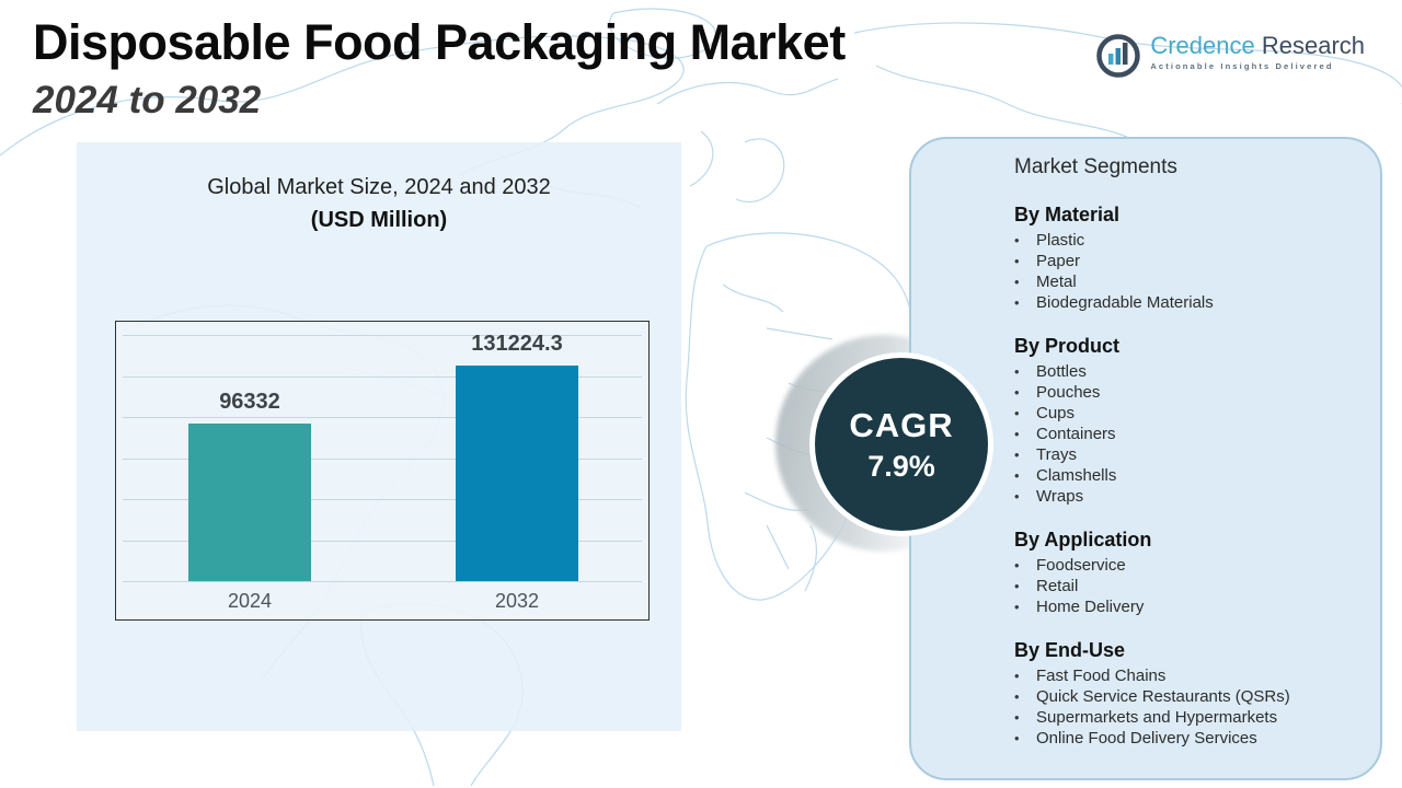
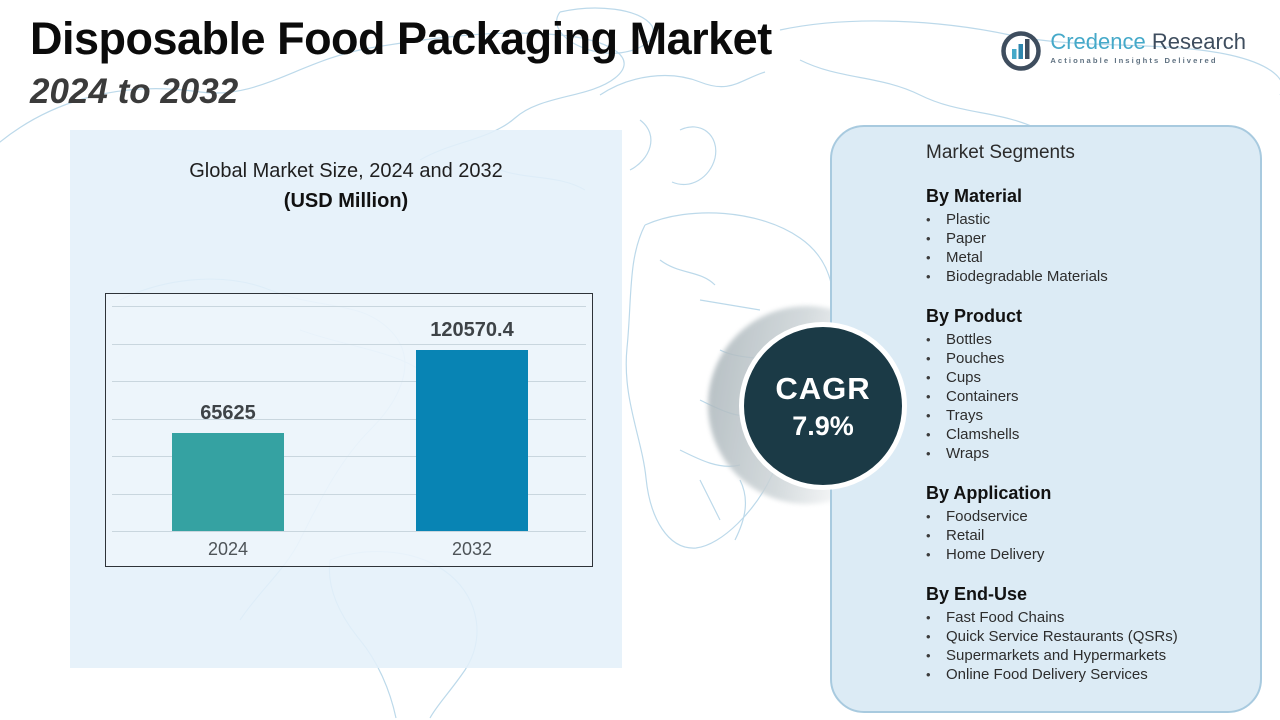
2024: 96332 -> 65625
2032: 131224.3 -> 120570.4
